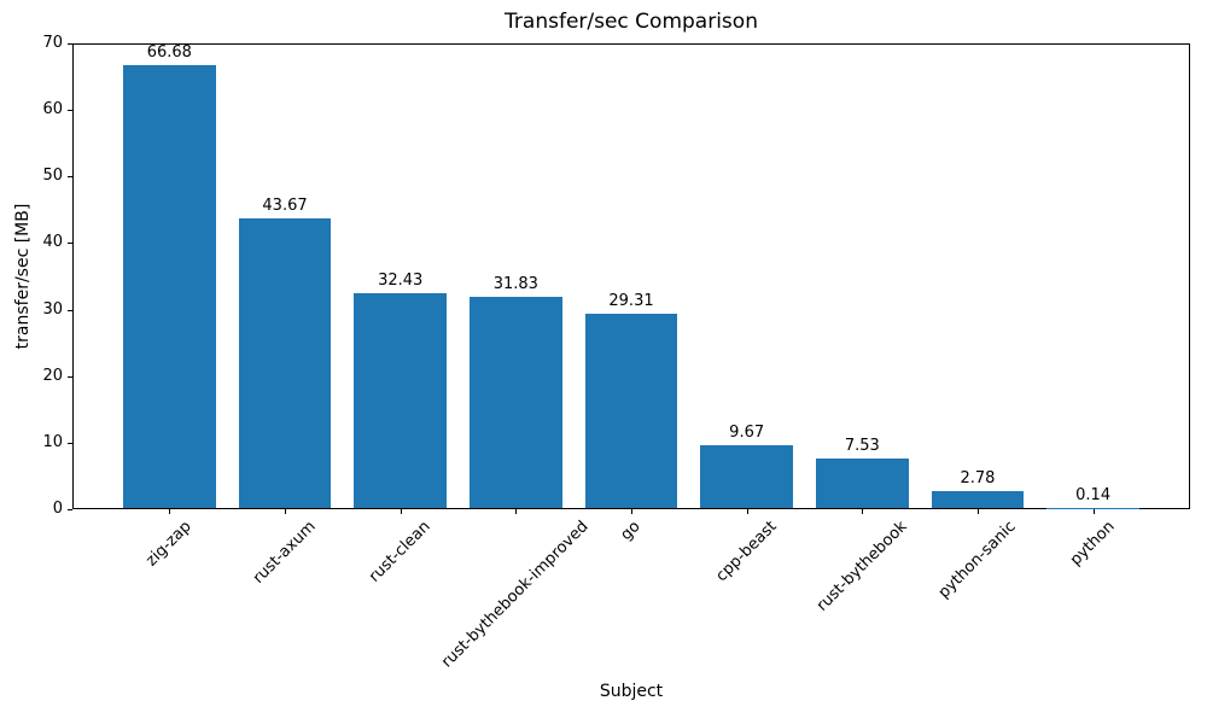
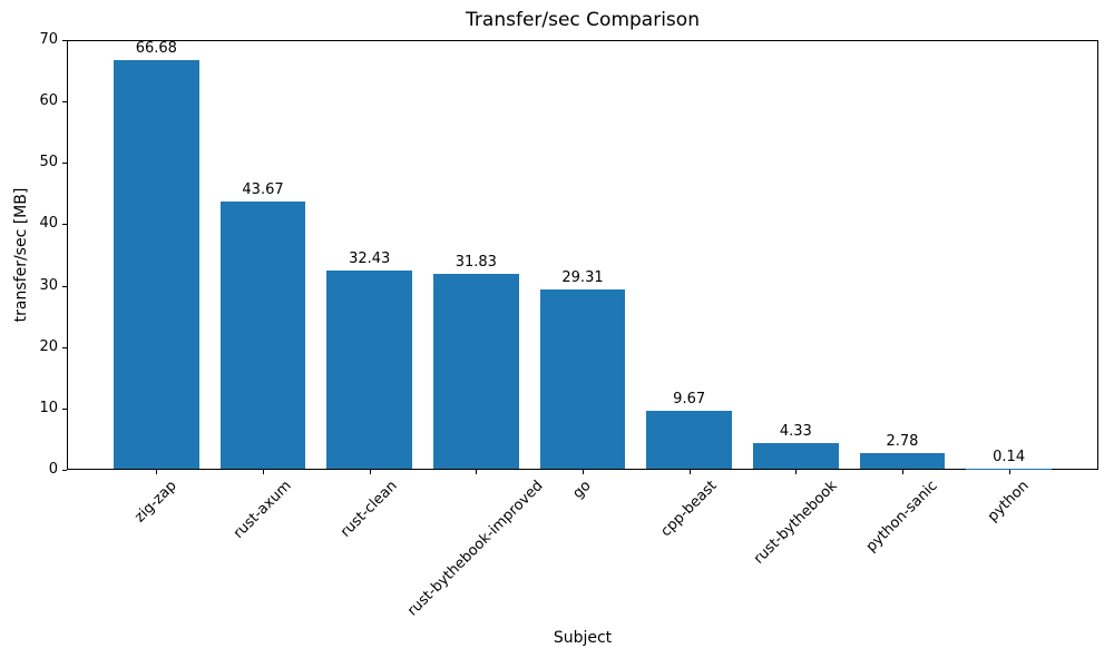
rust-bythebook: 7.53 -> 4.33
